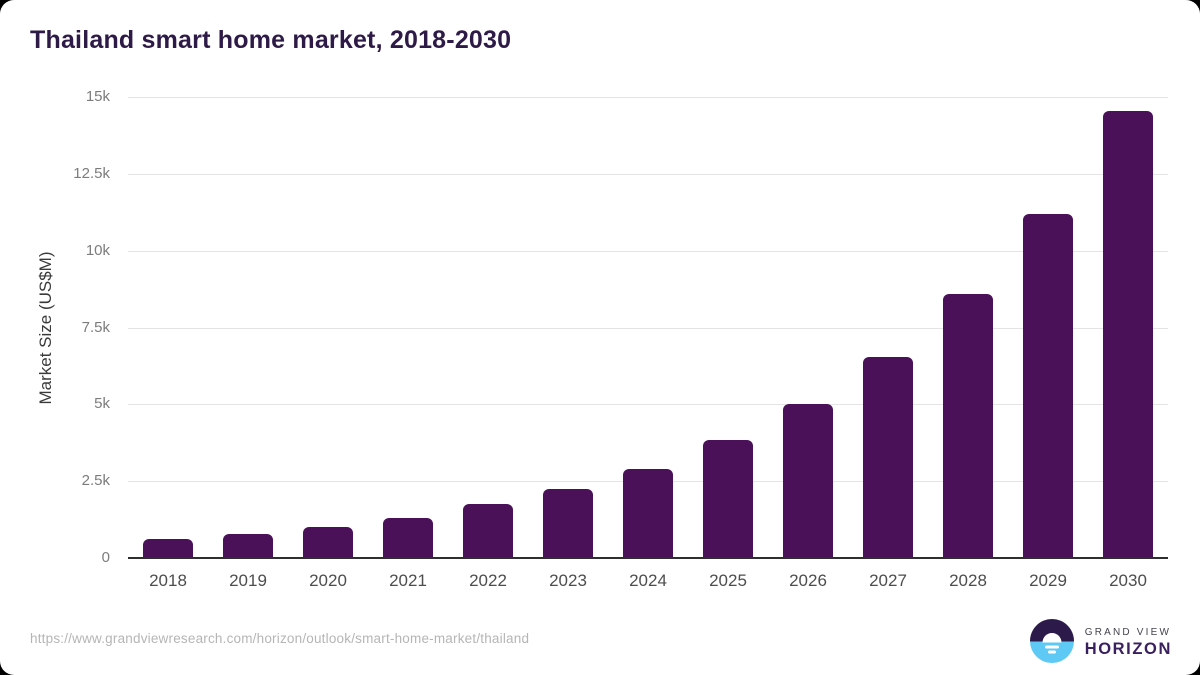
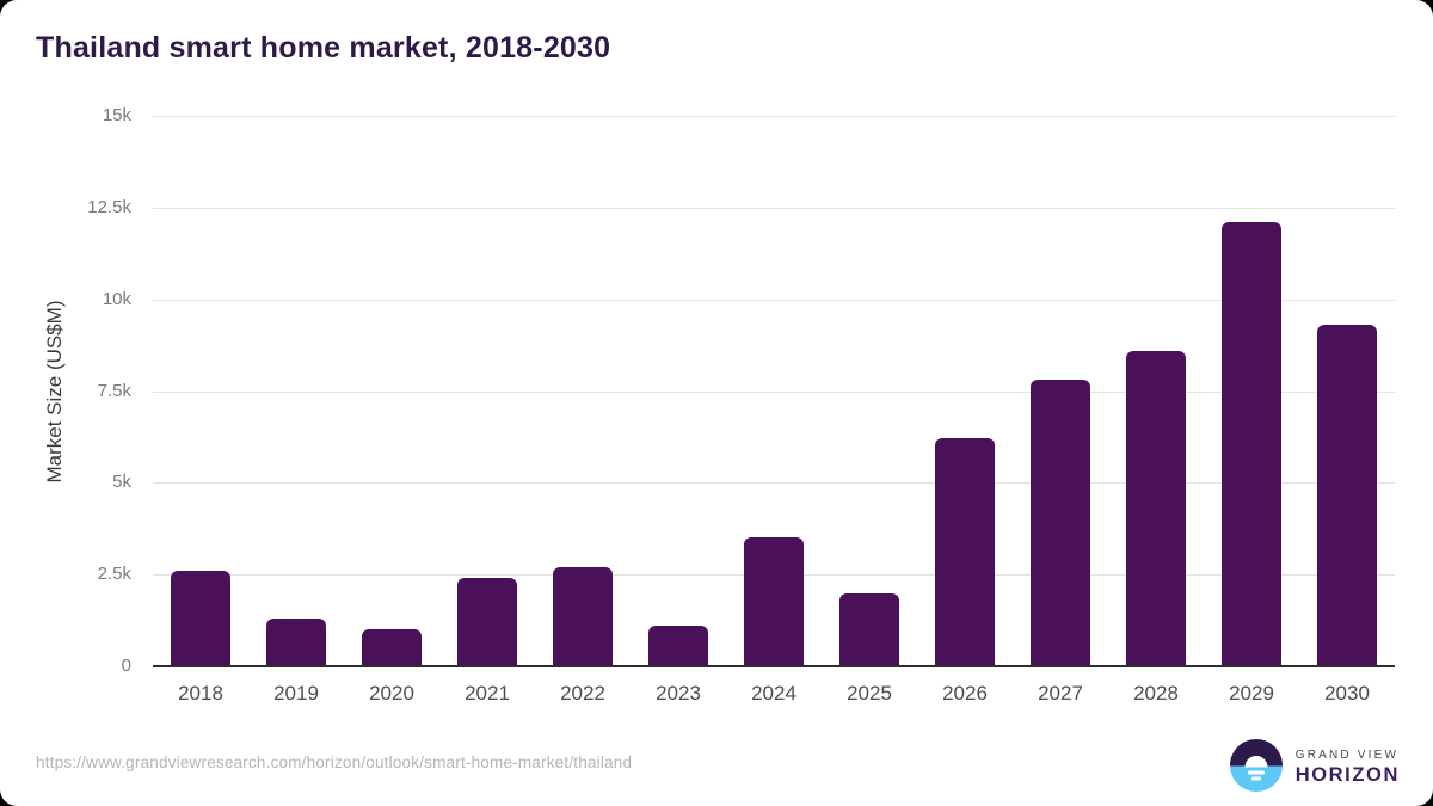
2018: 0.6k -> 2.6k
2019: 0.8k -> 1.3k
2021: 1.3k -> 2.4k
2022: 1.8k -> 2.7k
2023: 2.2k -> 1.1k
2024: 2.9k -> 3.5k
2025: 3.8k -> 2.0k
2026: 5.0k -> 6.2k
2027: 6.6k -> 7.8k
2029: 11.2k -> 12.1k
2030: 14.6k -> 9.3k
